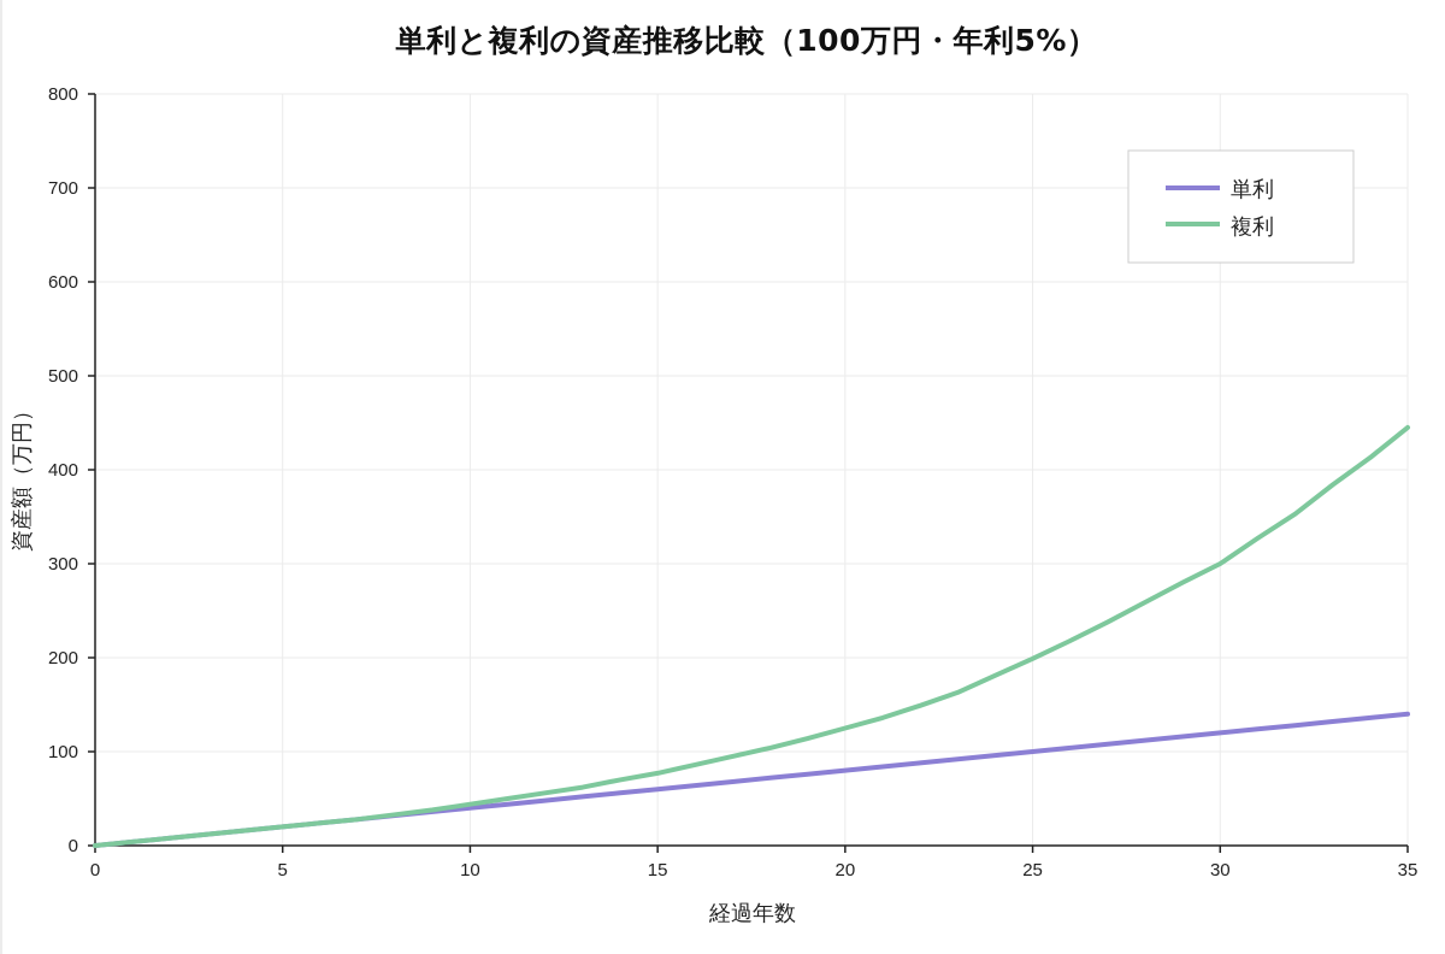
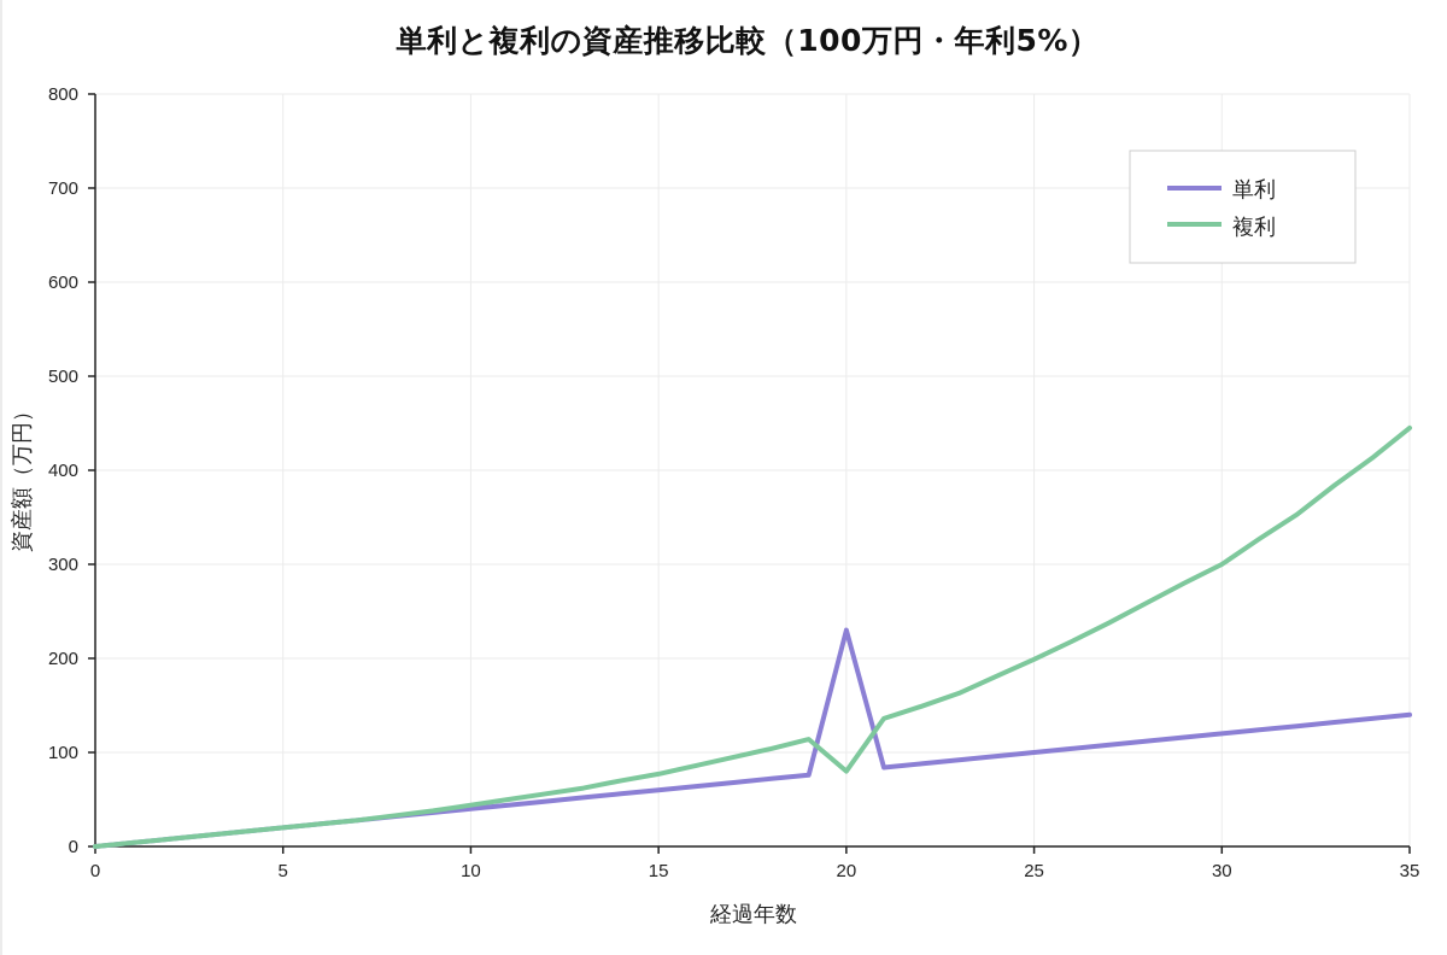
単利/20: 80 -> 230
複利/20: 120 -> 80
